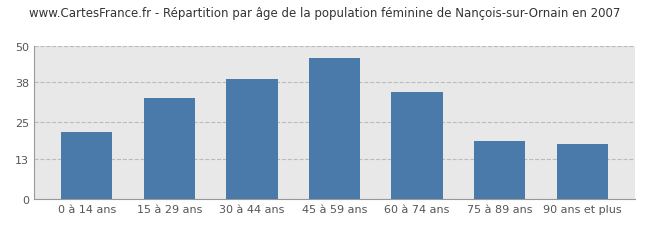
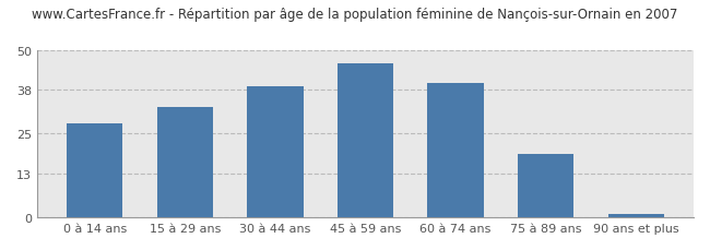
0 à 14 ans: 22 -> 28
60 à 74 ans: 35 -> 40
90 ans et plus: 18 -> 1
